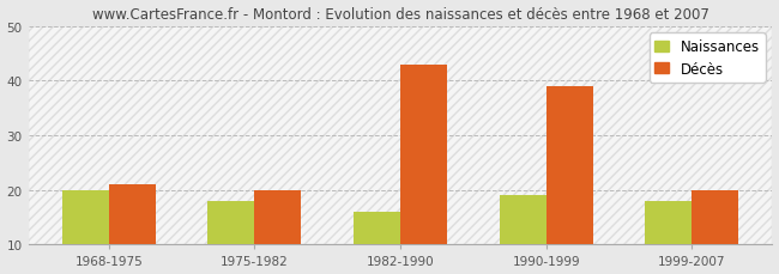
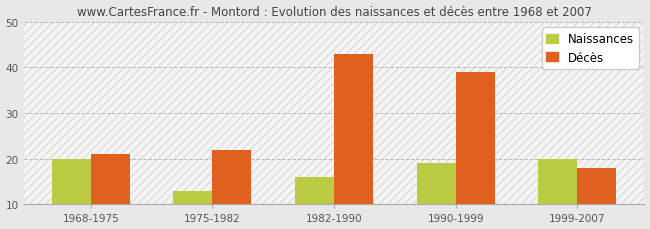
Naissances/1975-1982: 18 -> 13
Décès/1975-1982: 20 -> 22
Naissances/1999-2007: 18 -> 20
Décès/1999-2007: 20 -> 18
